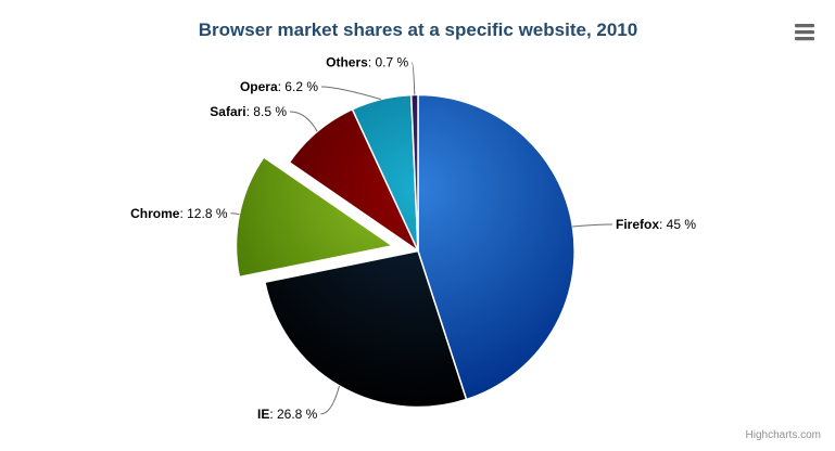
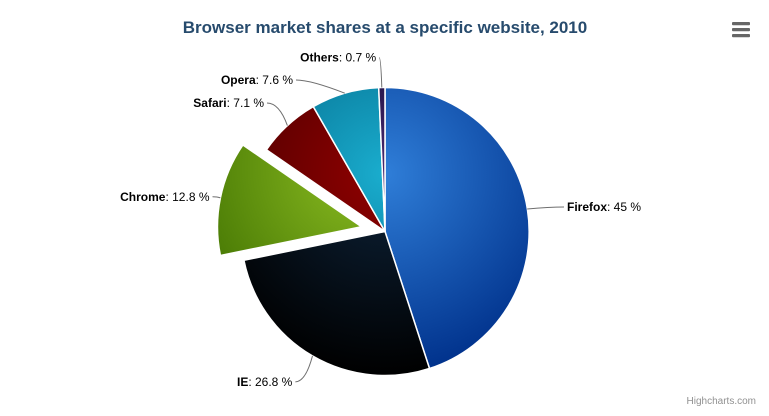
Safari: 8.5 -> 7.1
Opera: 6.2 -> 7.6
